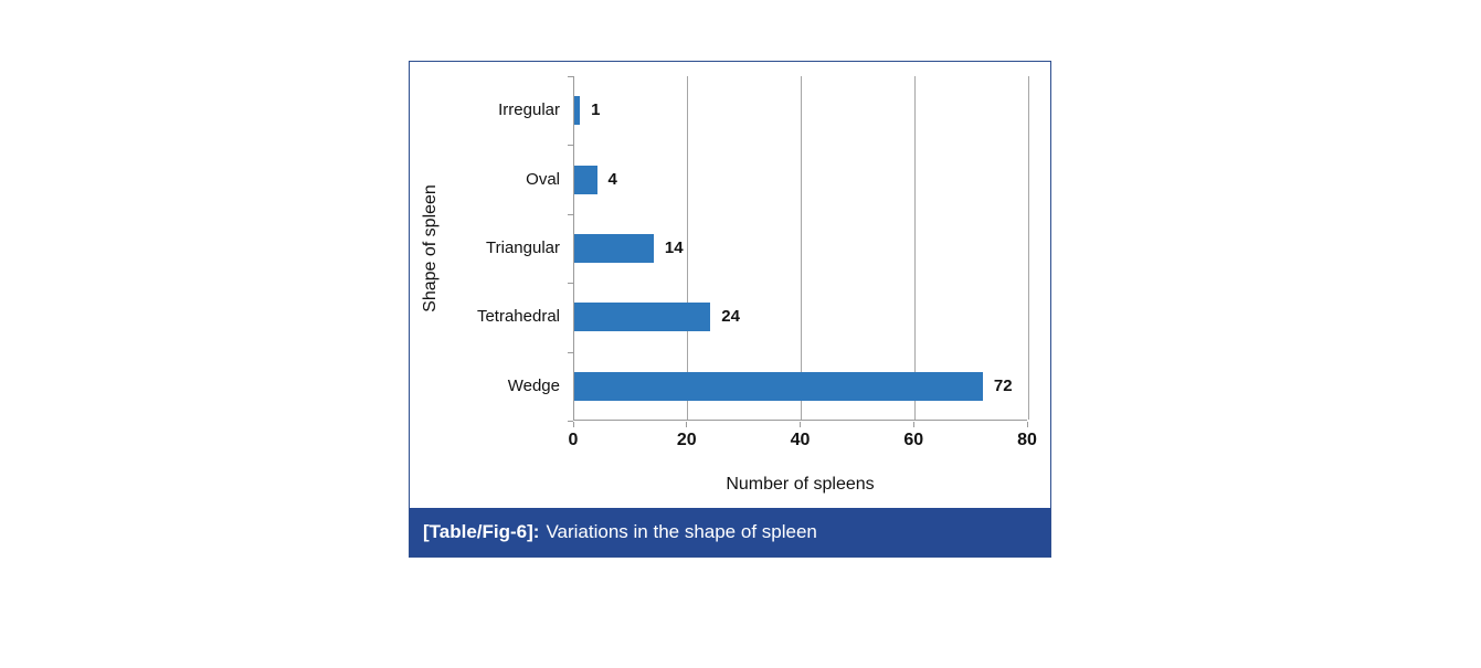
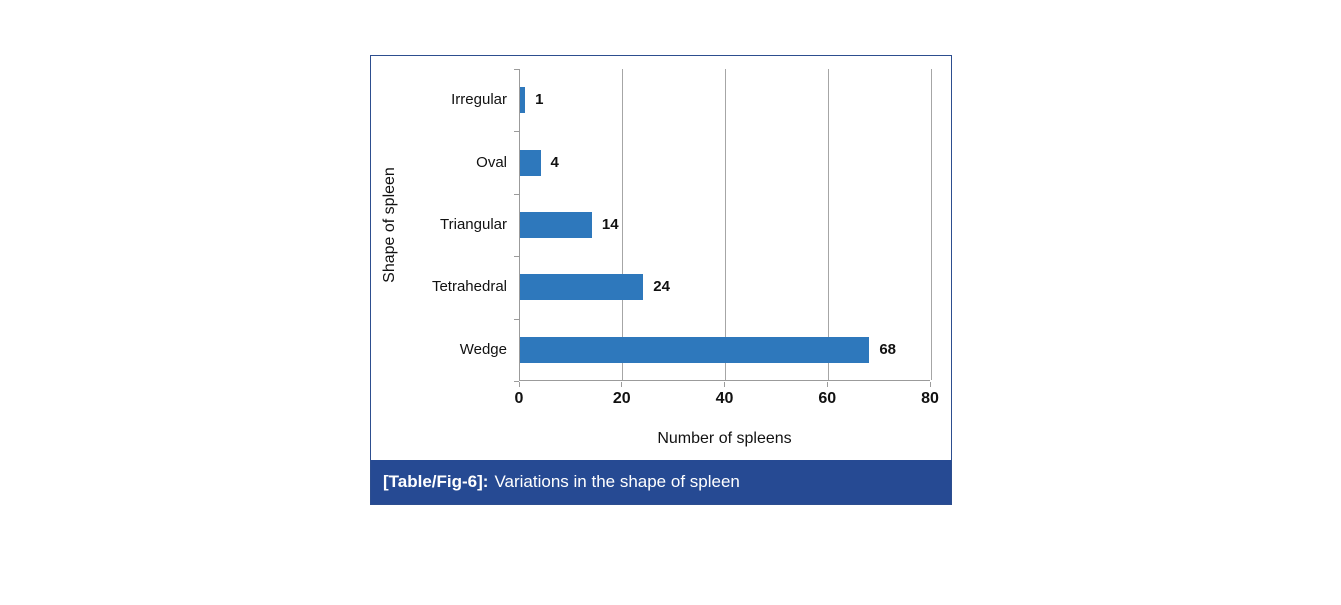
Wedge: 72 -> 68
